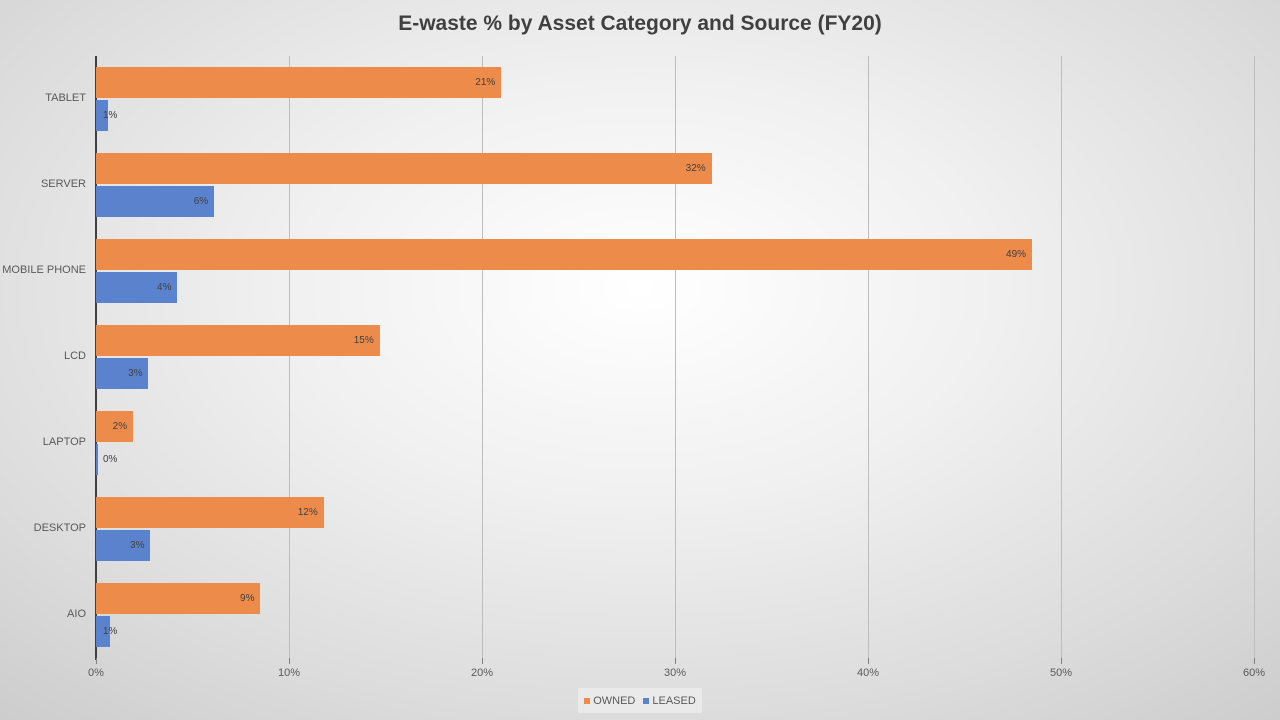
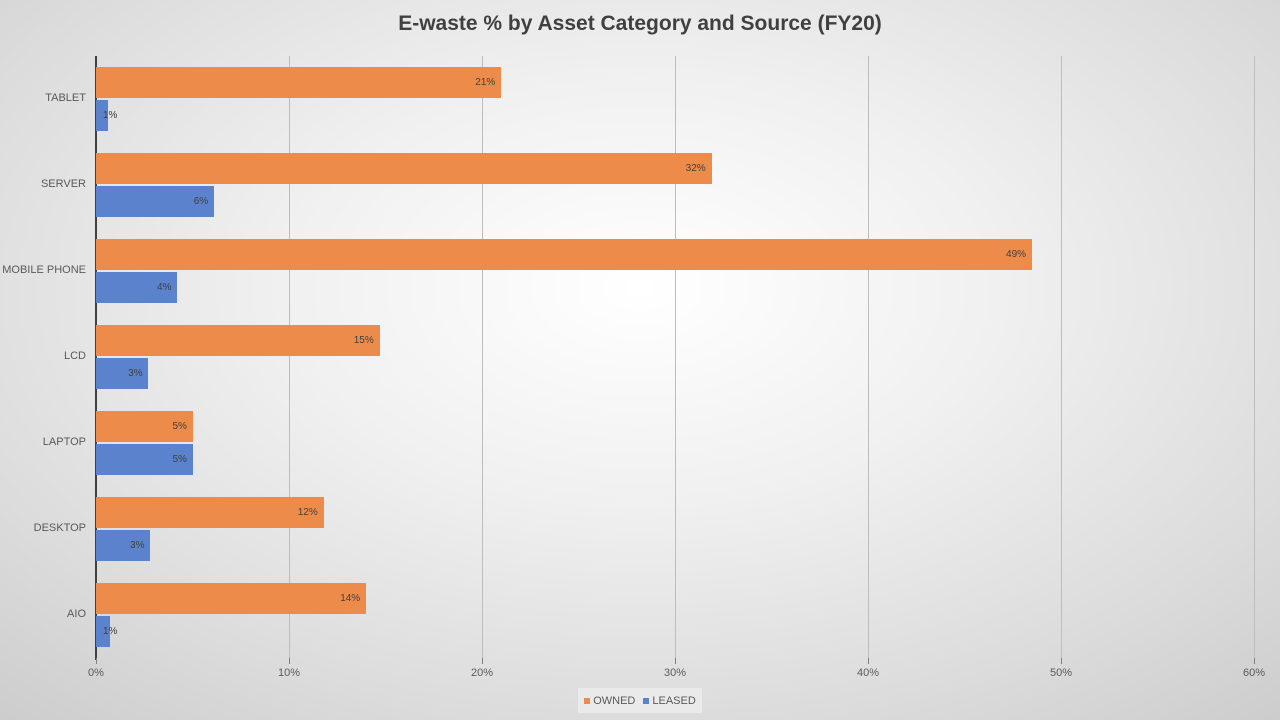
OWNED/LAPTOP: 2% -> 5%
LEASED/LAPTOP: 0% -> 5%
OWNED/AIO: 9% -> 14%
